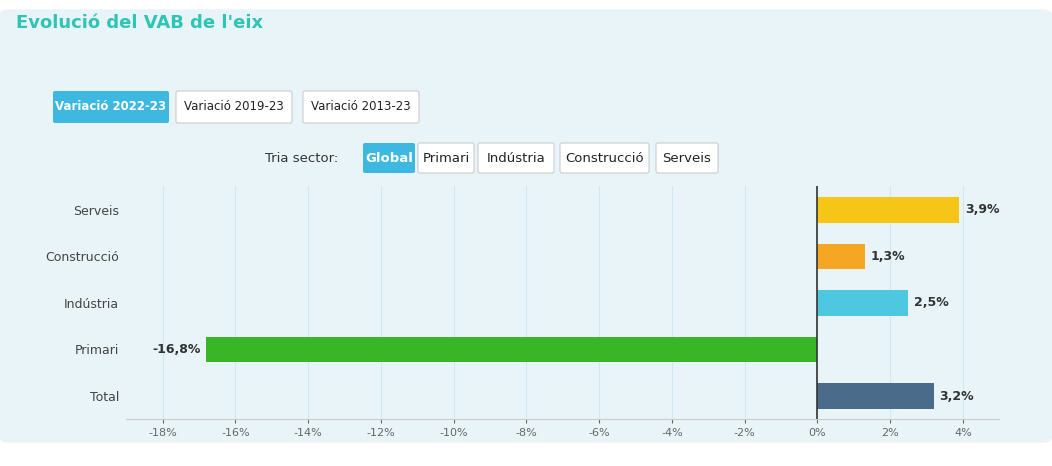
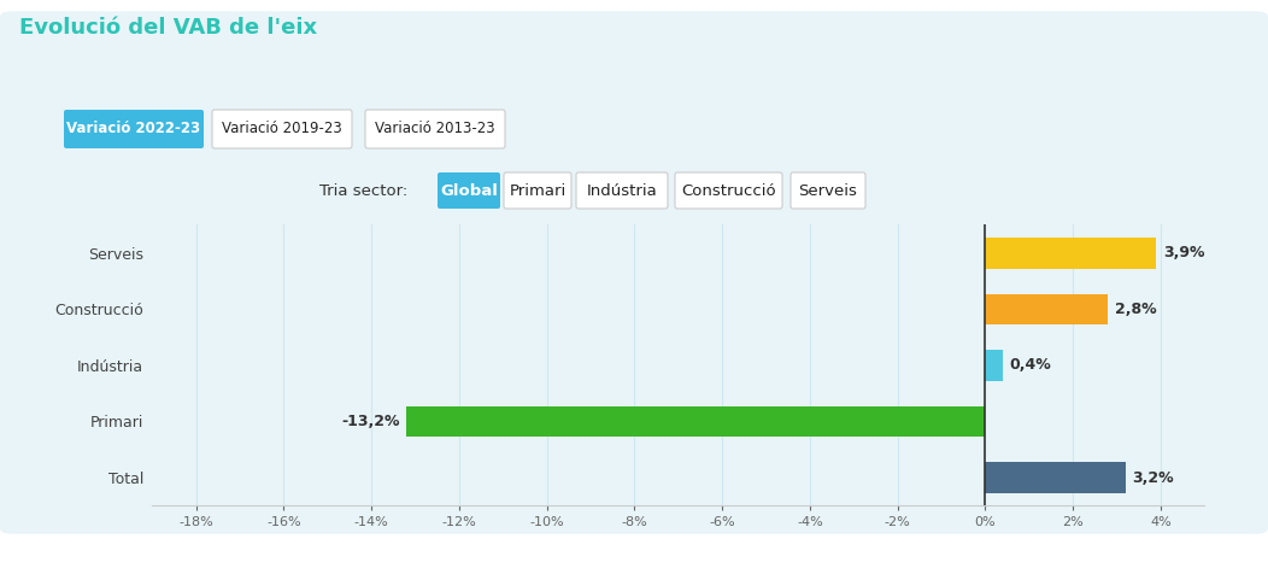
Construcció: 1,3% -> 2,8%
Indústria: 2,5% -> 0,4%
Primari: -16,8% -> -13,2%
